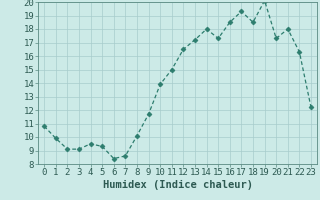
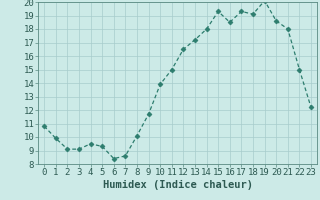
15: 17.3 -> 19.3
18: 18.5 -> 19.1
20: 17.3 -> 18.6
22: 16.3 -> 15.0
